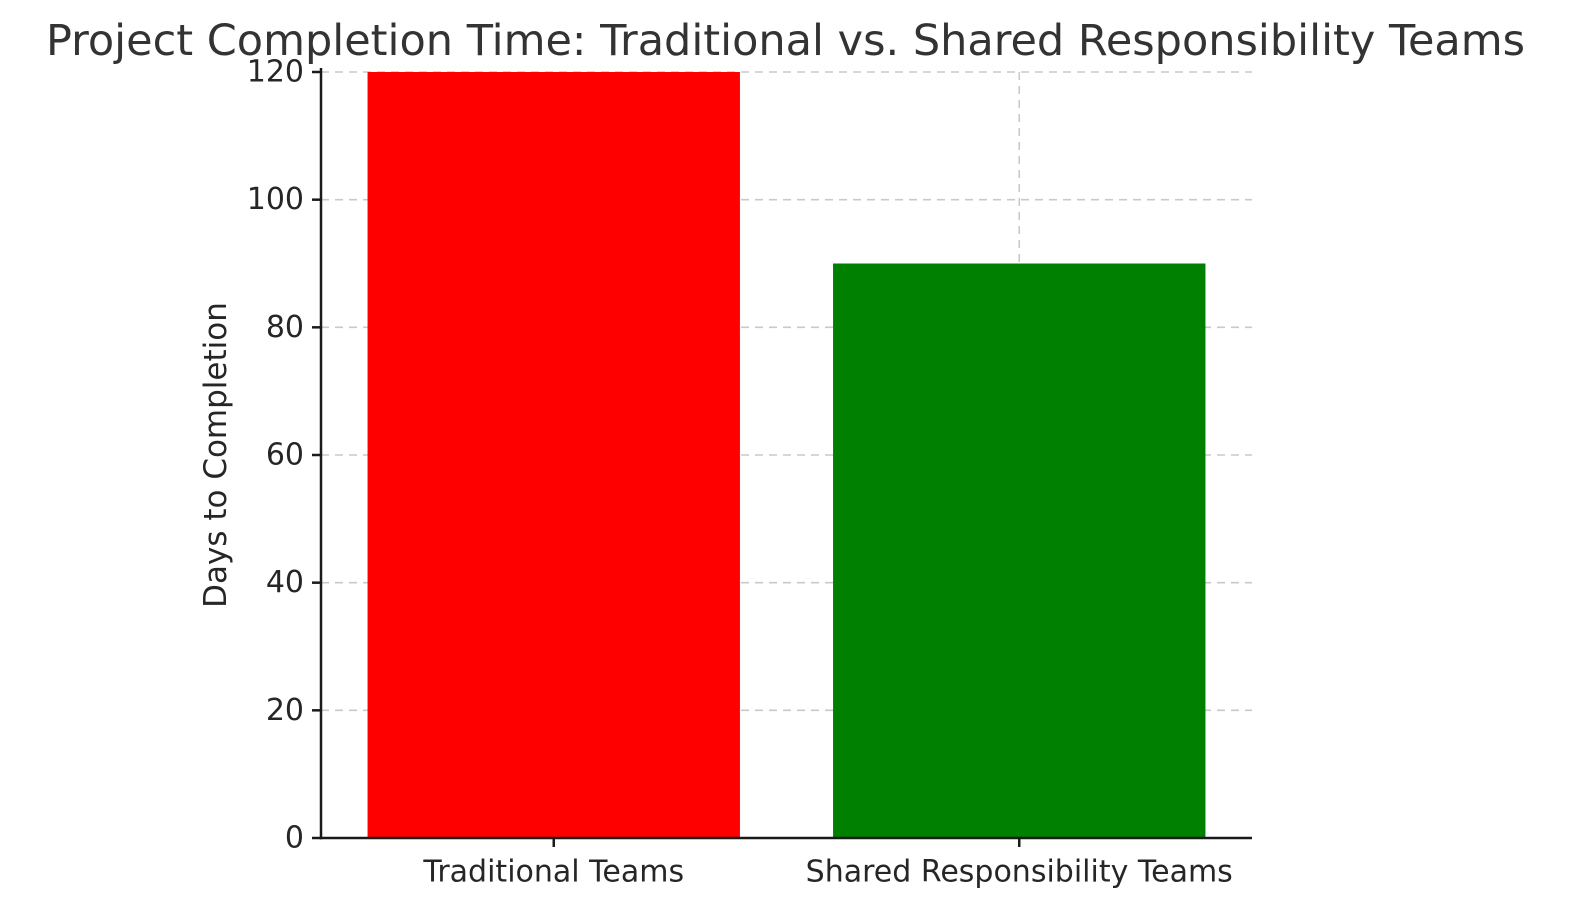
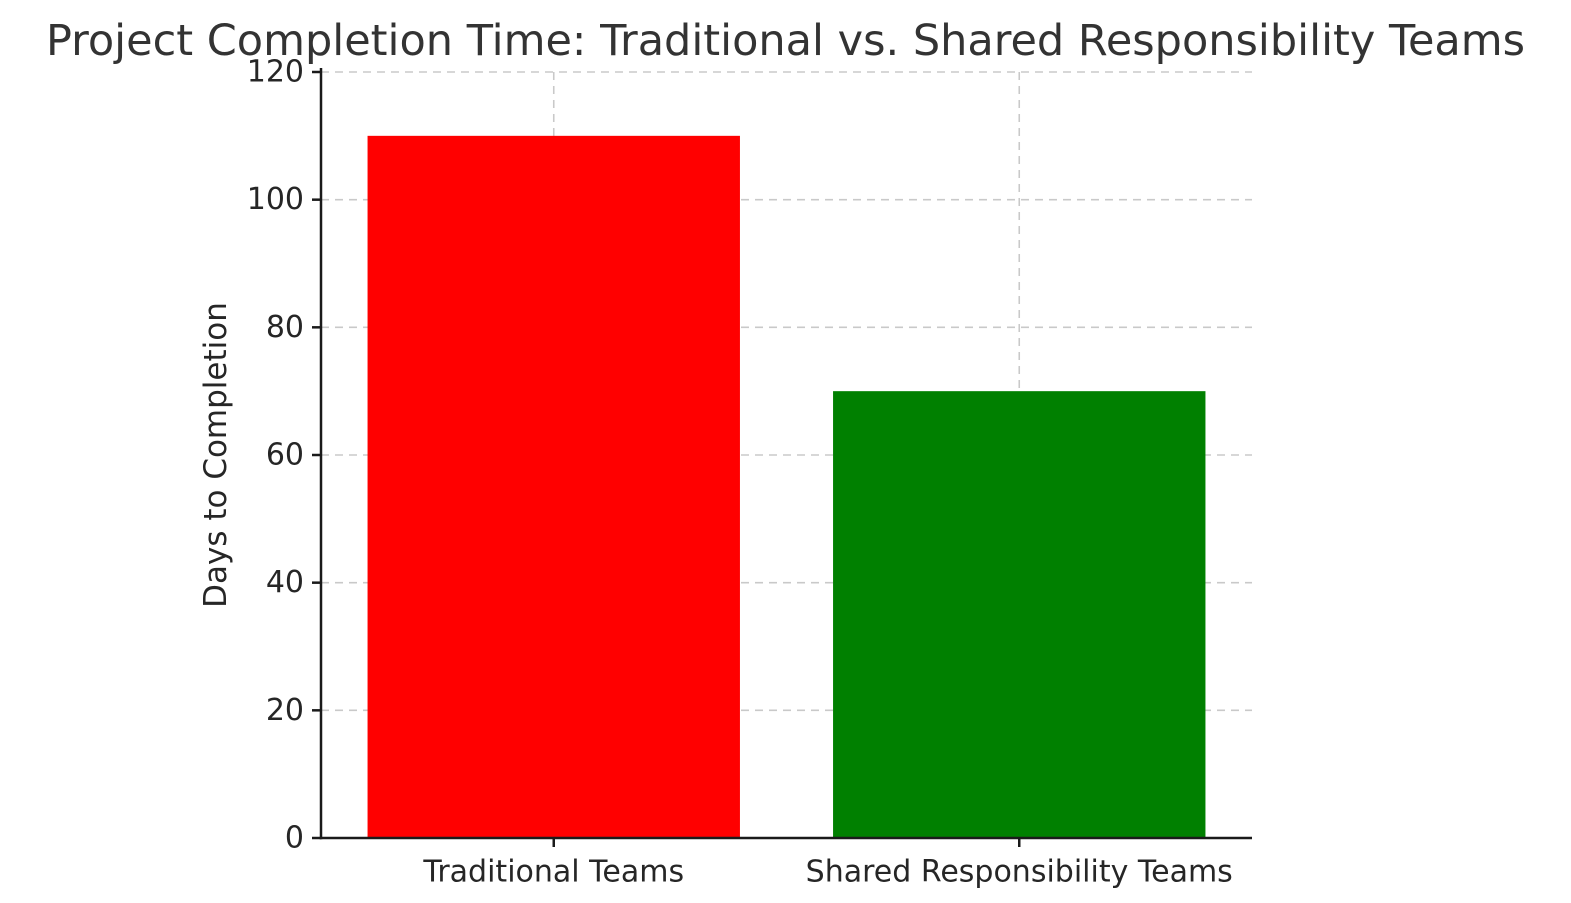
Traditional Teams: 120 -> 110
Shared Responsibility Teams: 90 -> 70
